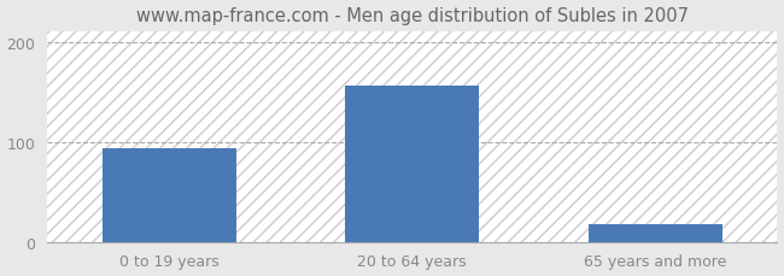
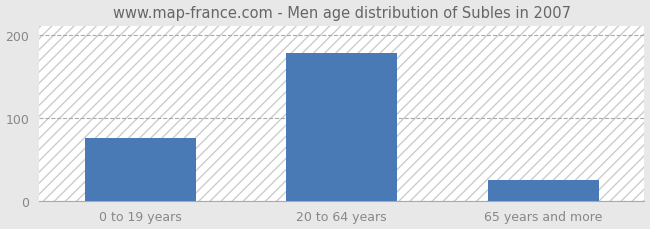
0 to 19 years: 94 -> 75
20 to 64 years: 156 -> 178
65 years and more: 18 -> 25
